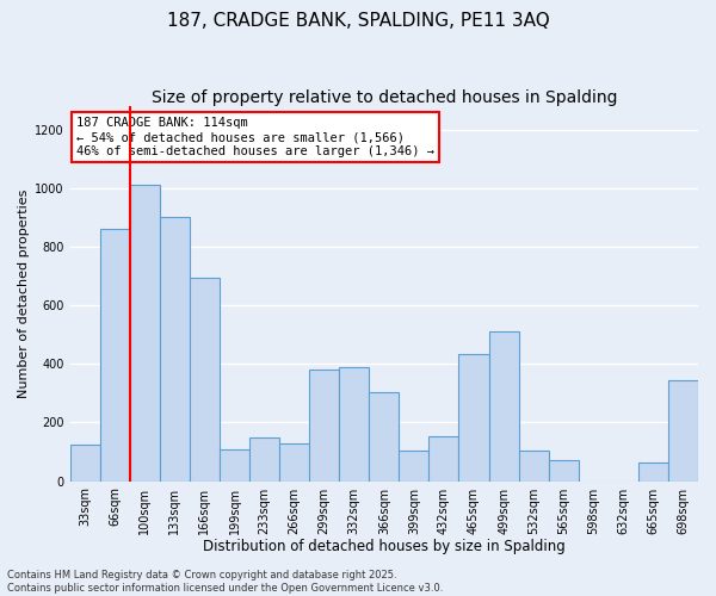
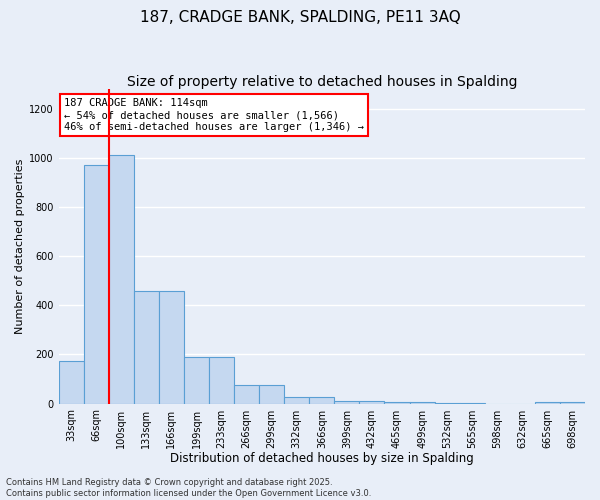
33sqm: 125 -> 175
66sqm: 860 -> 970
133sqm: 900 -> 460
166sqm: 695 -> 460
199sqm: 110 -> 190
233sqm: 150 -> 190
266sqm: 130 -> 75
299sqm: 380 -> 75
332sqm: 390 -> 25
366sqm: 305 -> 25
399sqm: 105 -> 12
432sqm: 155 -> 12
465sqm: 435 -> 5
499sqm: 510 -> 5
532sqm: 105 -> 1
565sqm: 70 -> 1
665sqm: 65 -> 5
698sqm: 345 -> 5
